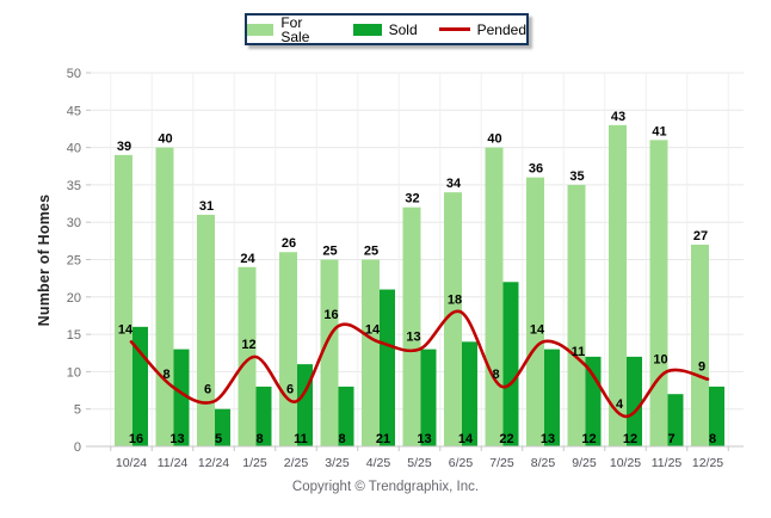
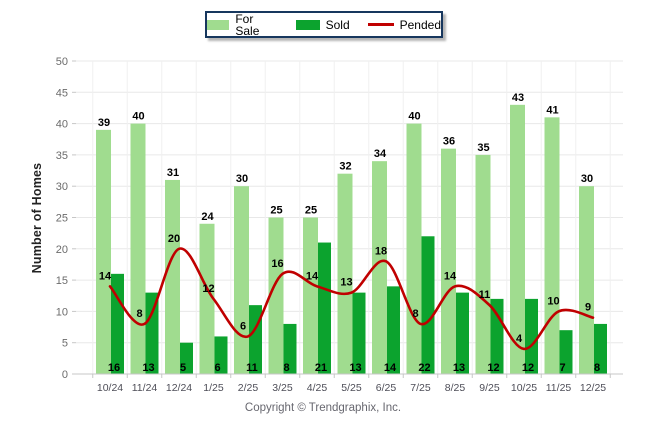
Pended/12/24: 6 -> 20
Sold/1/25: 8 -> 6
For Sale/2/25: 26 -> 30
For Sale/12/25: 27 -> 30
